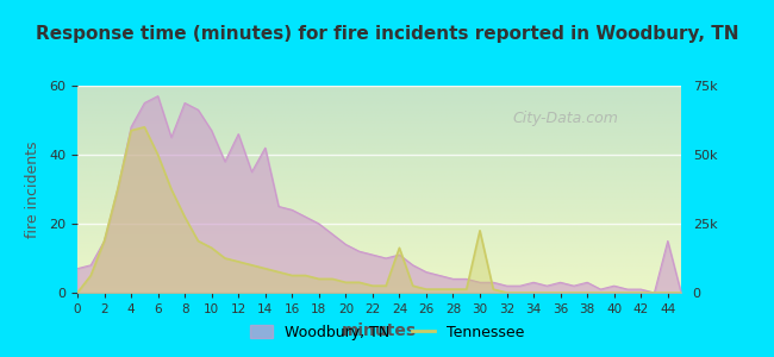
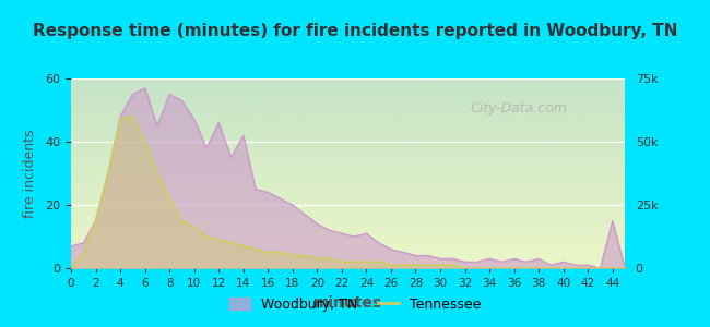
Tennessee/24: 13 -> 2
Tennessee/30: 18 -> 1
